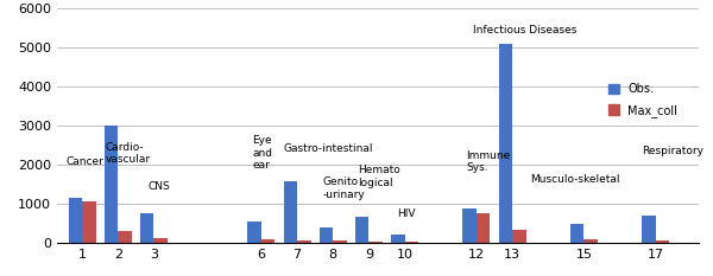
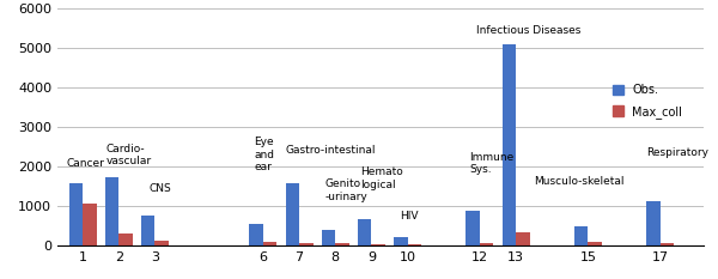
Obs./1: 1150 -> 1580
Obs./2: 3000 -> 1740
Max_coll/12: 750 -> 50
Obs./17: 700 -> 1130
